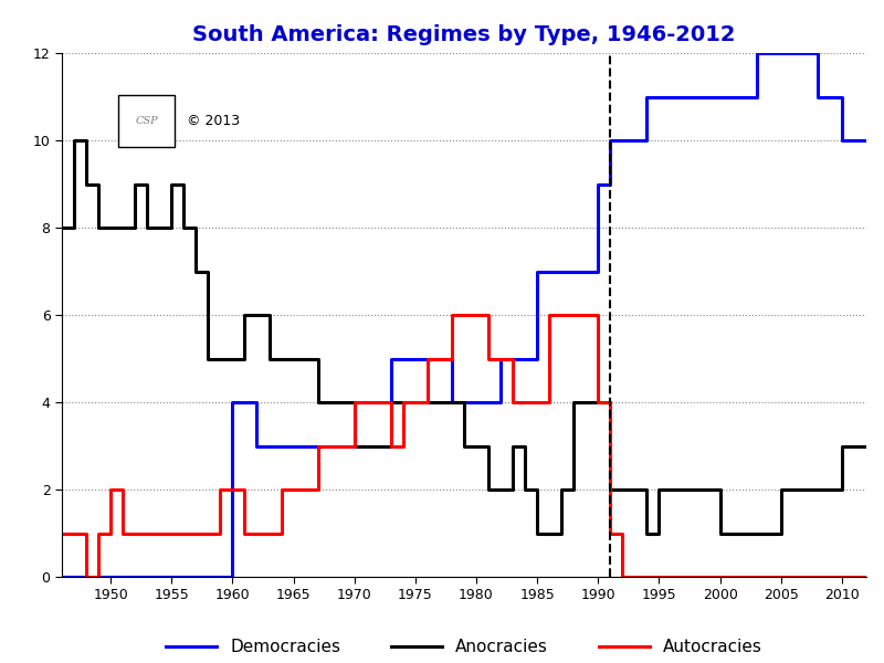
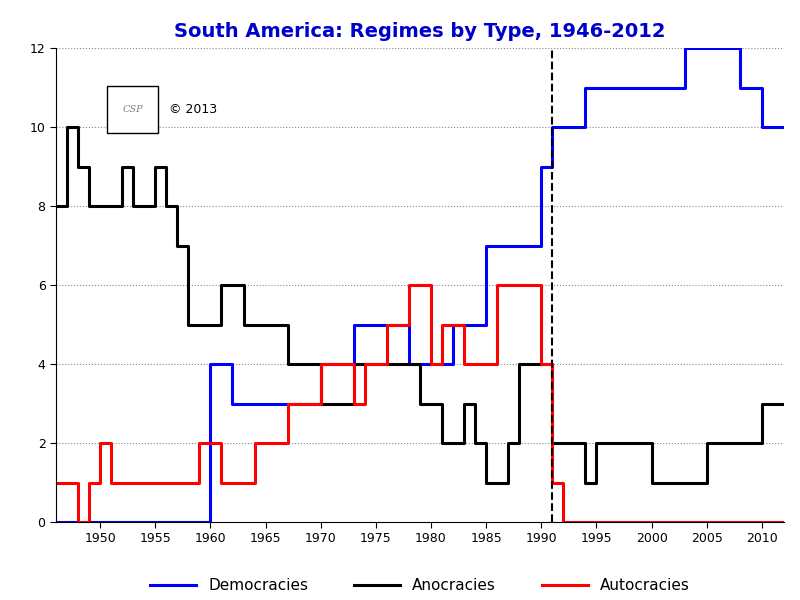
Autocracies/1980: 6 -> 4
